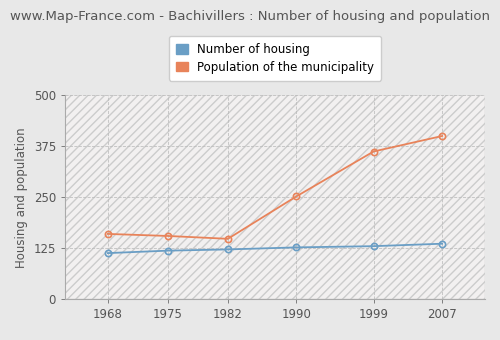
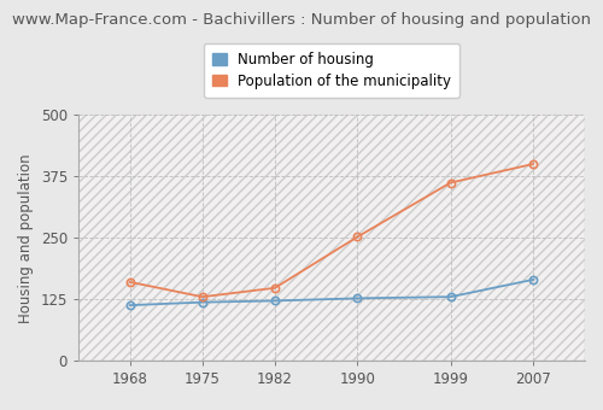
Population of the municipality/1975: 155 -> 130
Number of housing/2007: 136 -> 165
